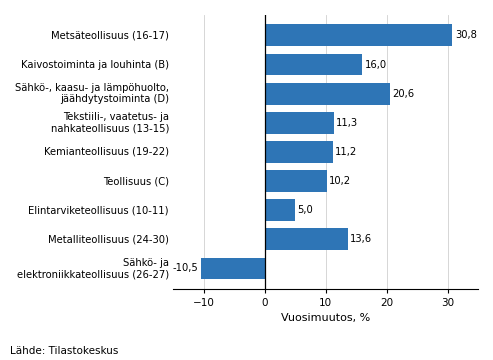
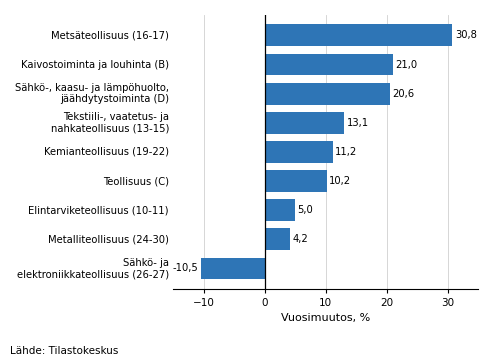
Kaivostoiminta ja louhinta (B): 16,0 -> 21,0
Tekstiili-, vaatetus- ja nahkateollisuus (13-15): 11,3 -> 13,1
Metalliteollisuus (24-30): 13,6 -> 4,2
